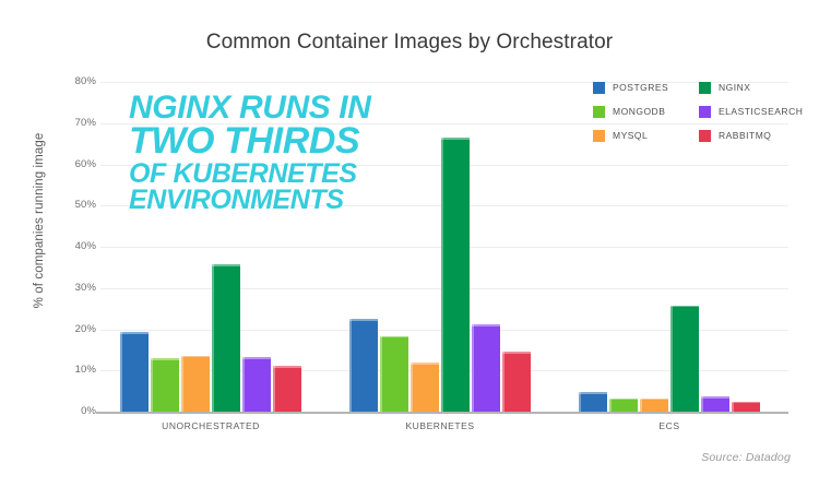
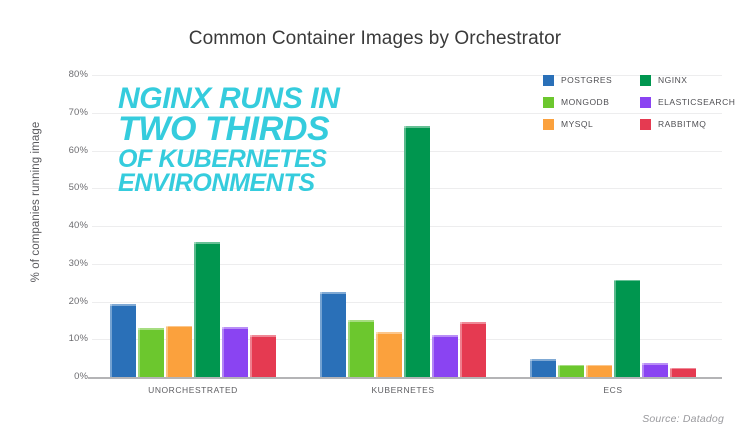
MONGODB/KUBERNETES: 18% -> 15%
ELASTICSEARCH/KUBERNETES: 21% -> 11%
